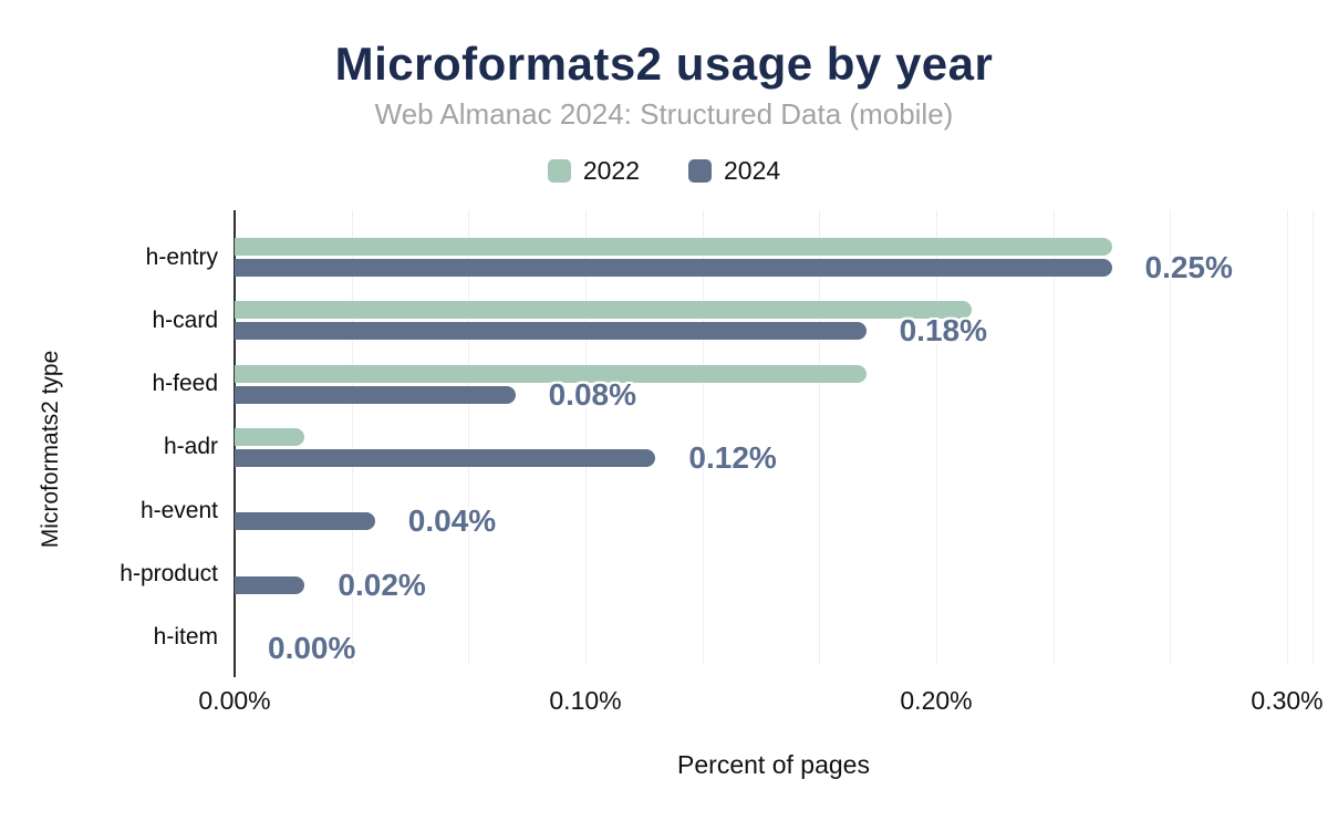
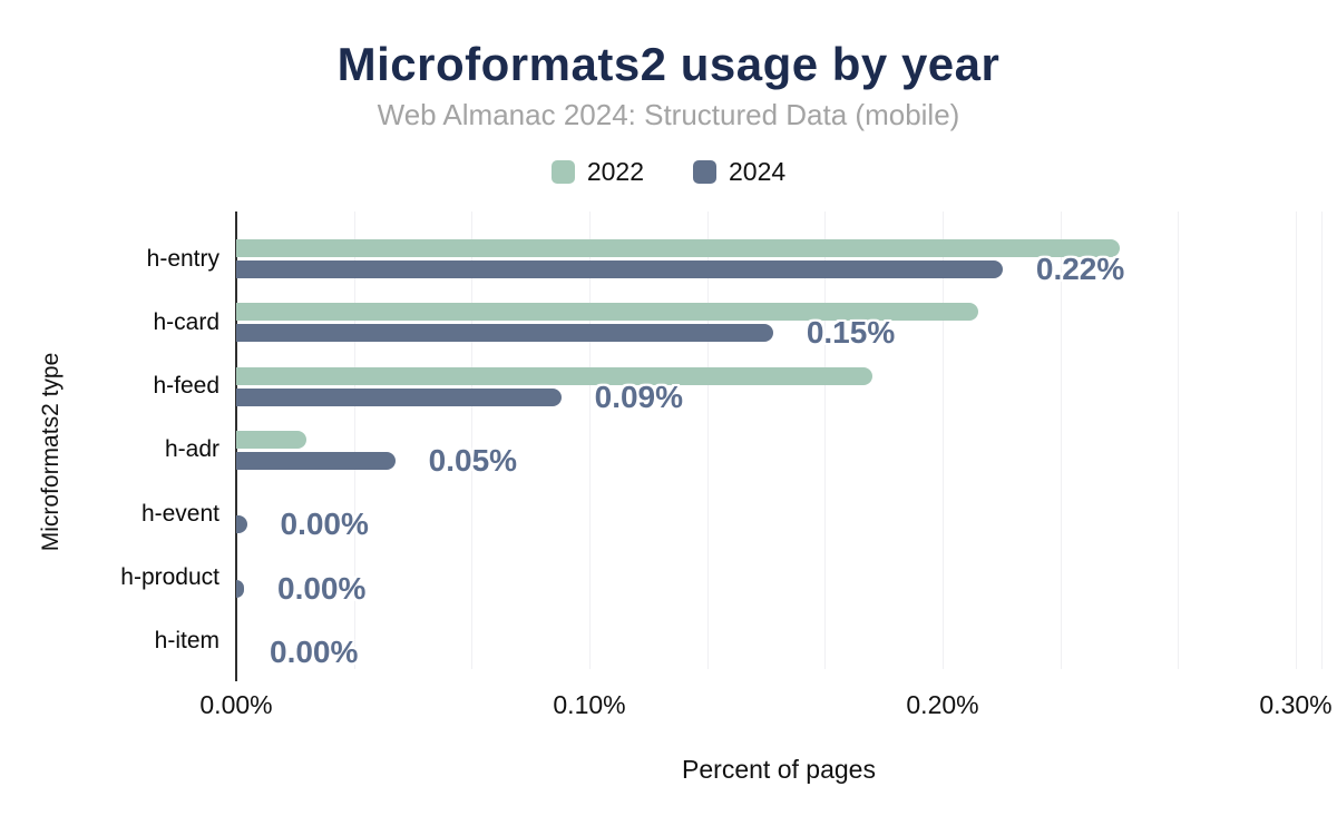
2024/h-entry: 0.25% -> 0.22%
2024/h-card: 0.18% -> 0.15%
2024/h-feed: 0.08% -> 0.09%
2024/h-adr: 0.12% -> 0.05%
2024/h-event: 0.04% -> 0.00%
2024/h-product: 0.02% -> 0.00%
